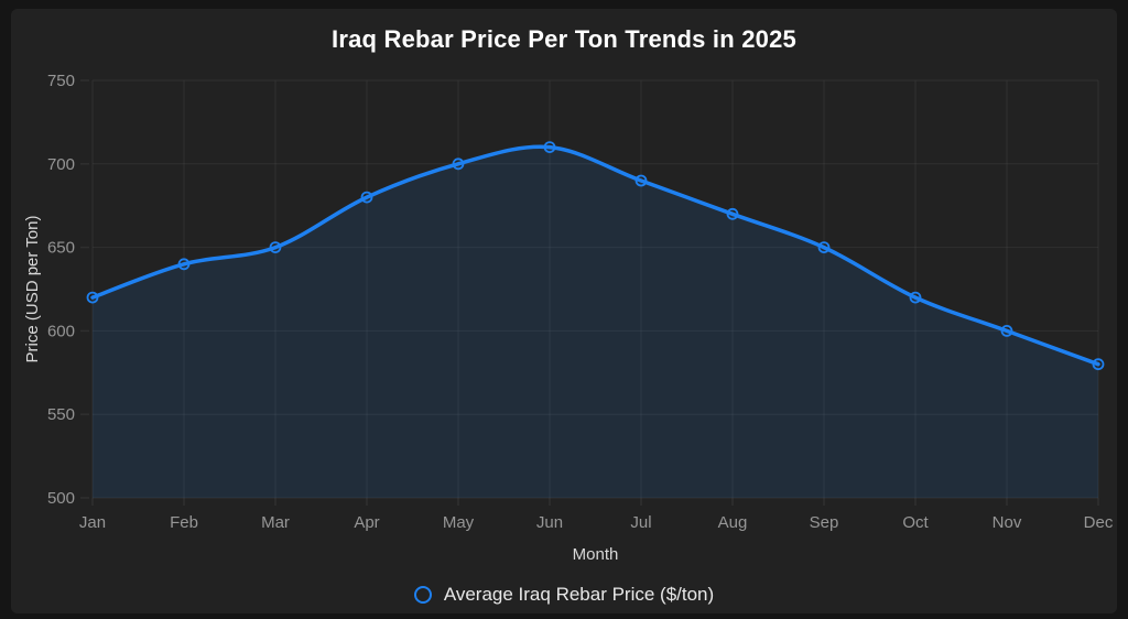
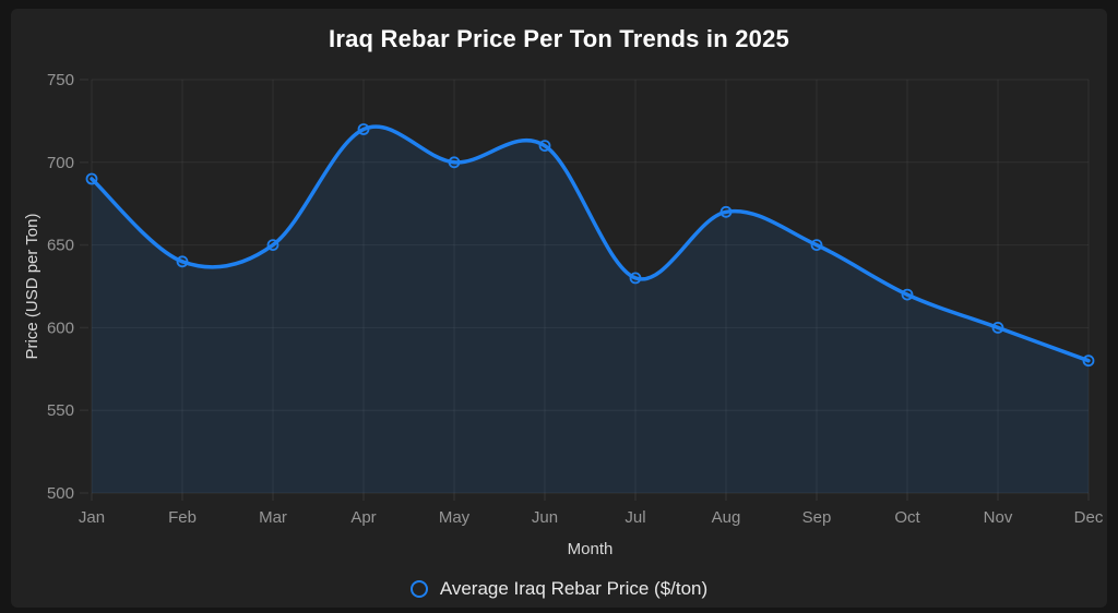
Jan: 620 -> 690
Apr: 680 -> 720
Jul: 690 -> 630
